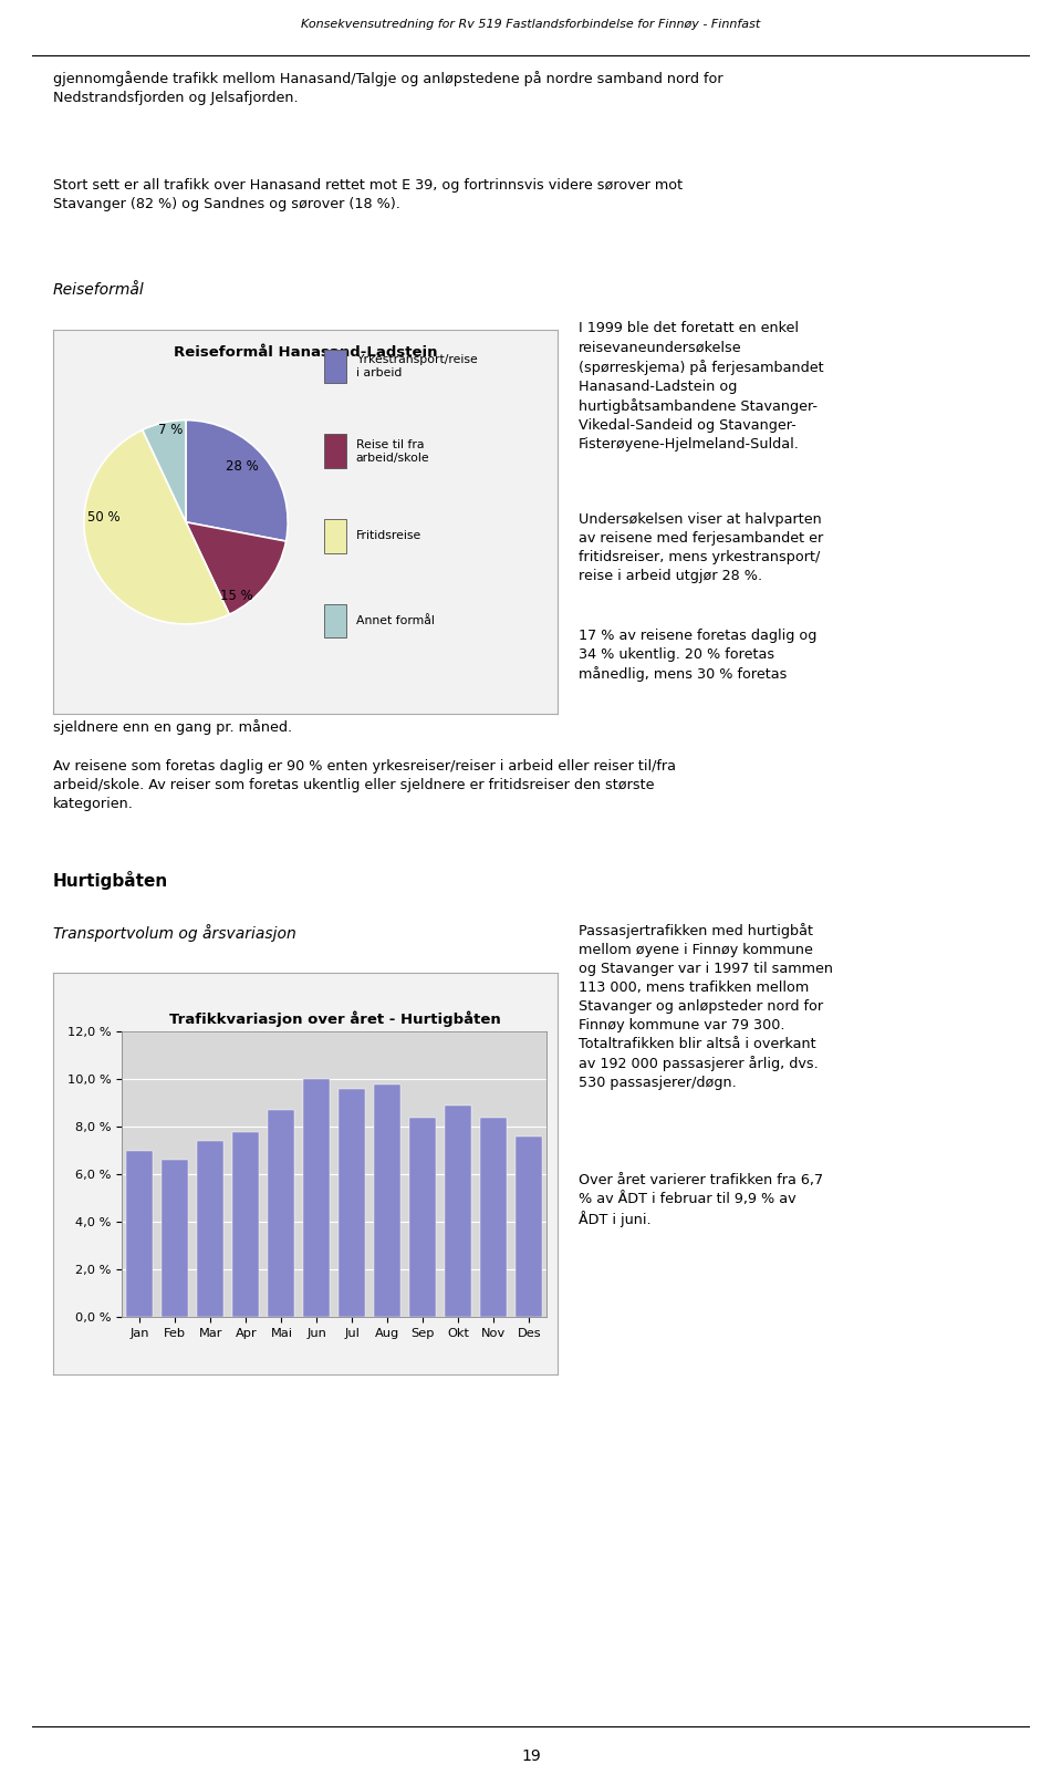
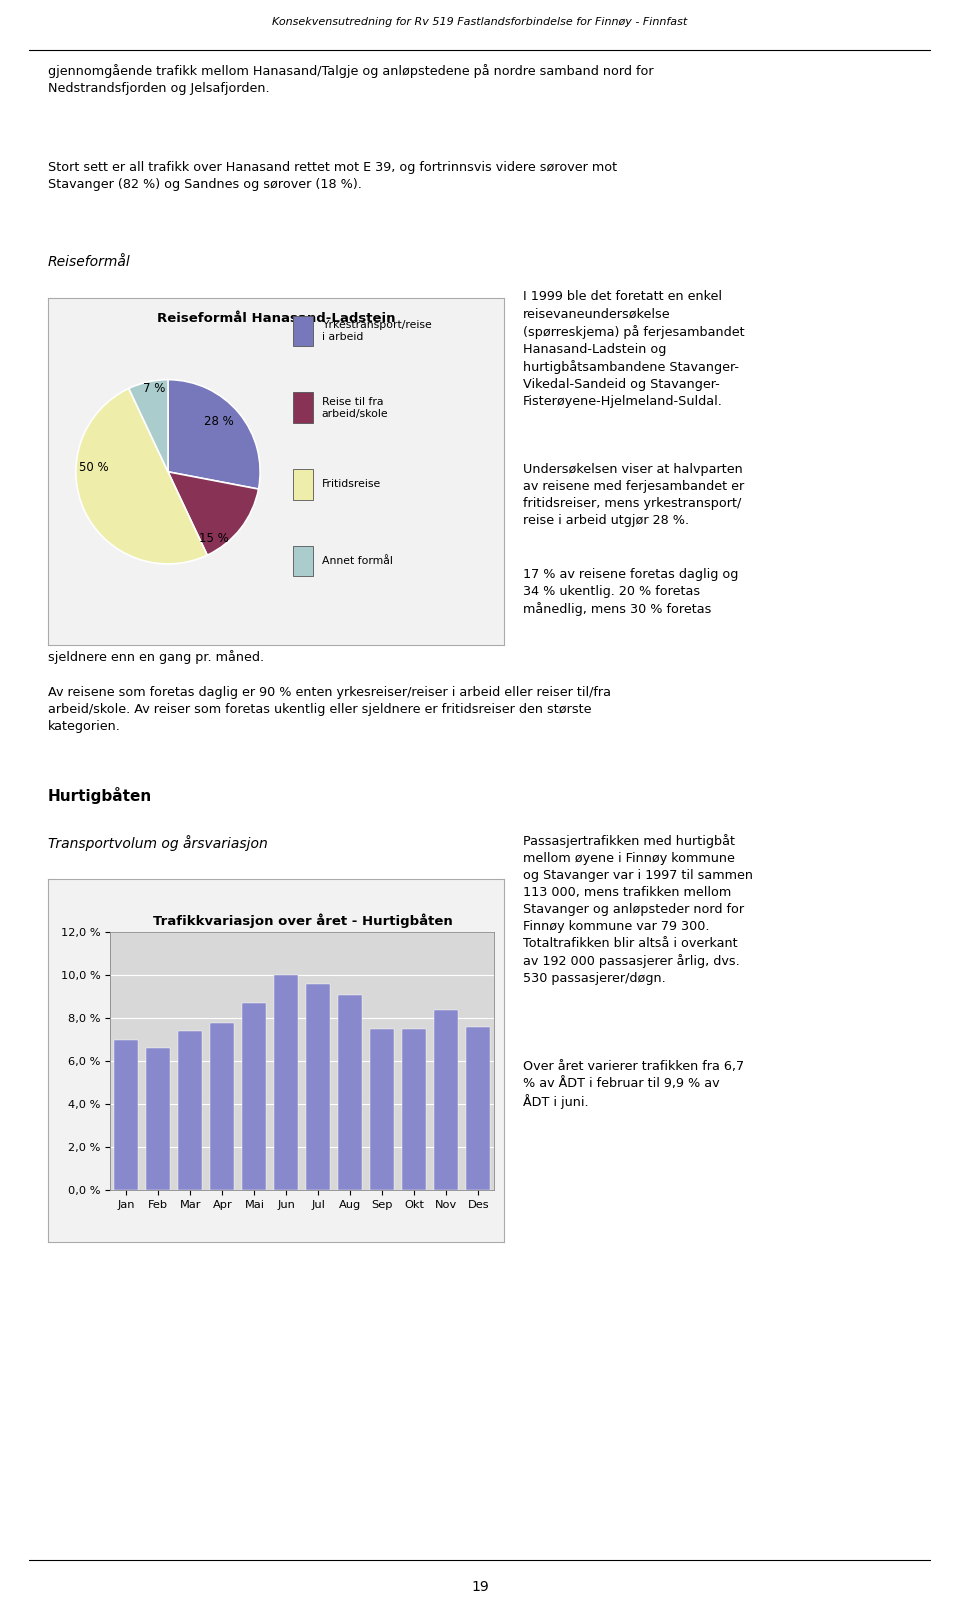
Aug: 9,8 % -> 9,1 %
Sep: 8,4 % -> 7,5 %
Okt: 8,9 % -> 7,5 %
